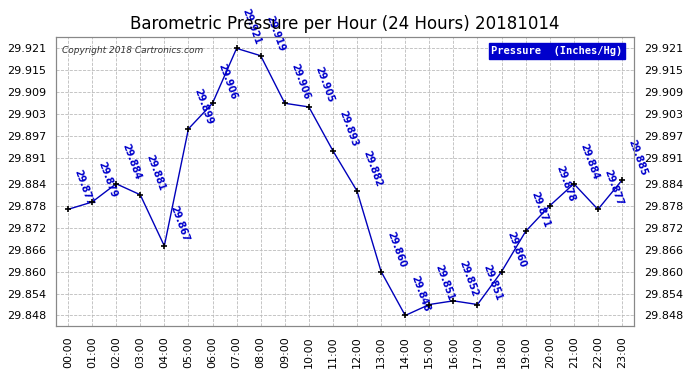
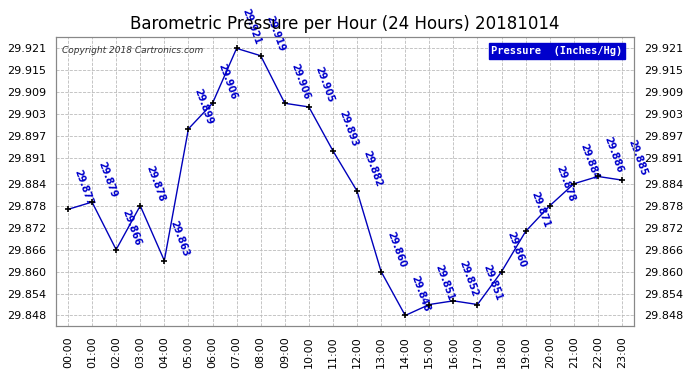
02:00: 29.884 -> 29.866
03:00: 29.881 -> 29.878
04:00: 29.867 -> 29.863
22:00: 29.877 -> 29.886
